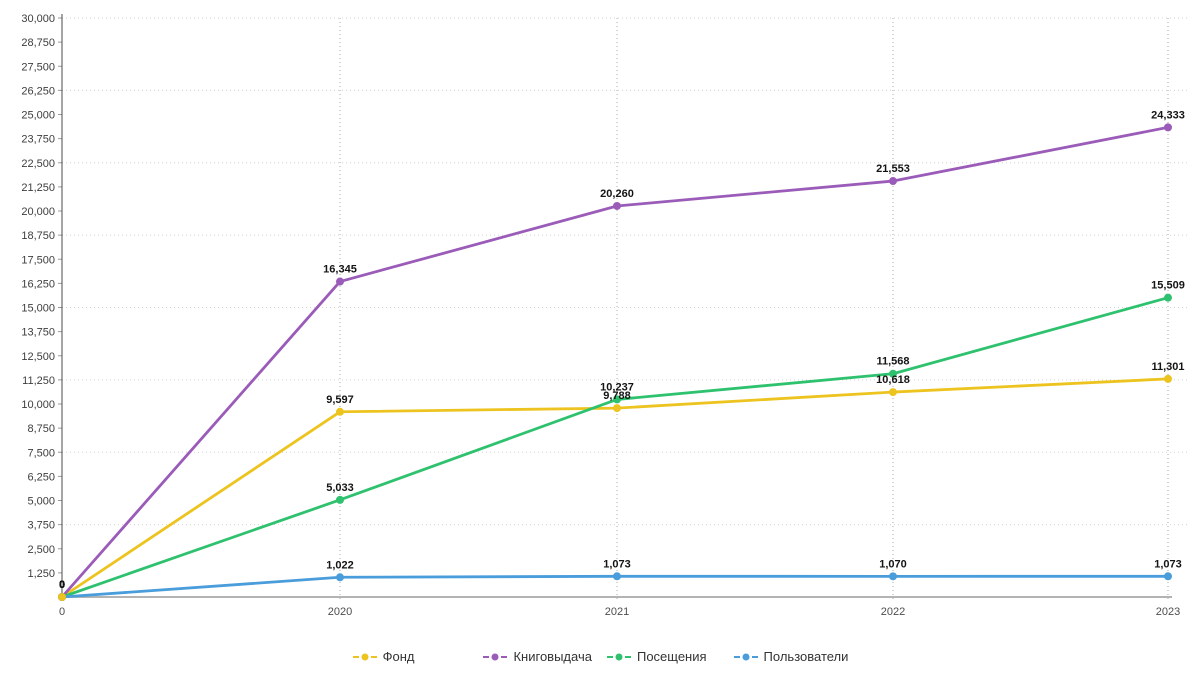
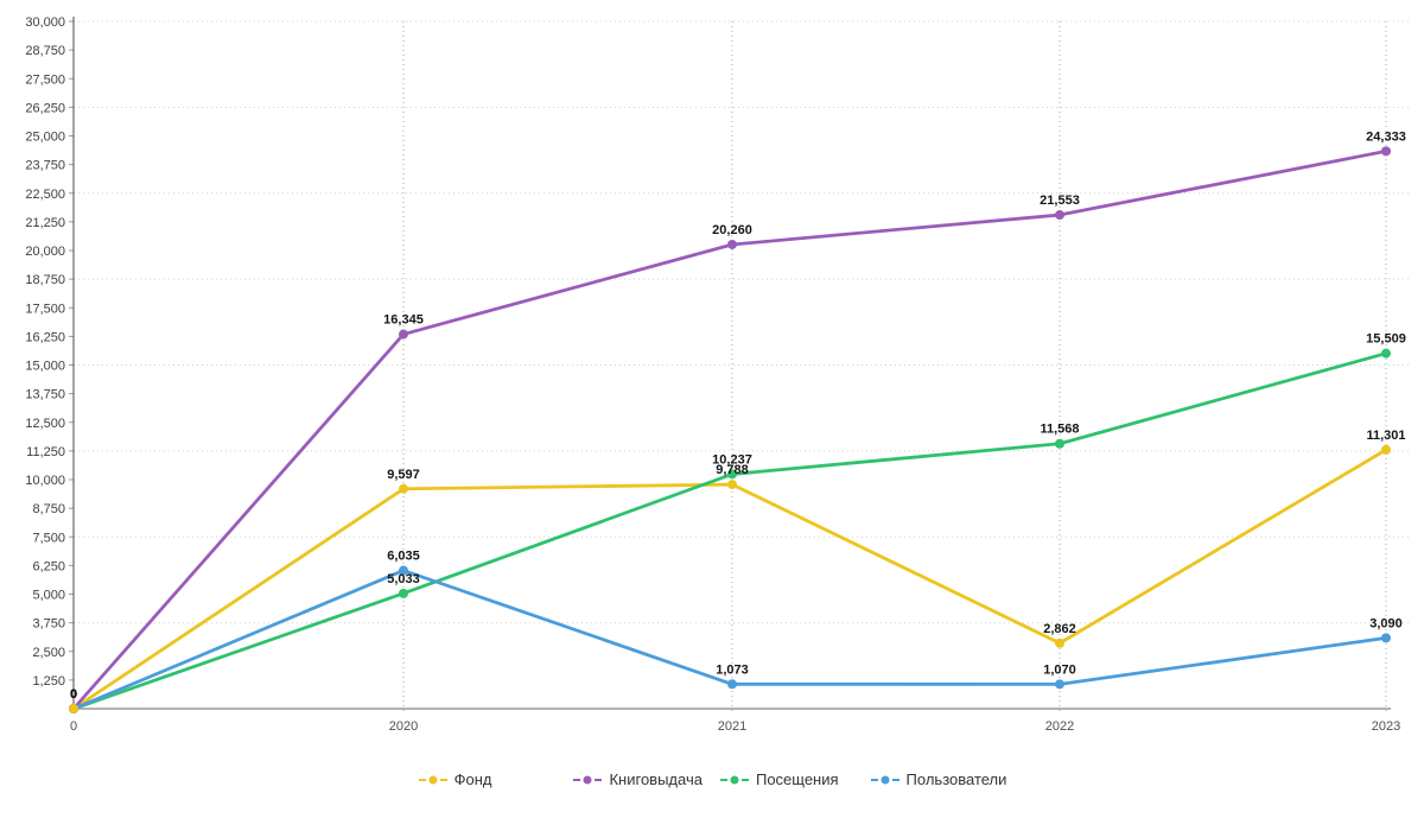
Пользователи/2020: 1,022 -> 6,035
Фонд/2022: 10,618 -> 2,862
Пользователи/2023: 1,073 -> 3,090
